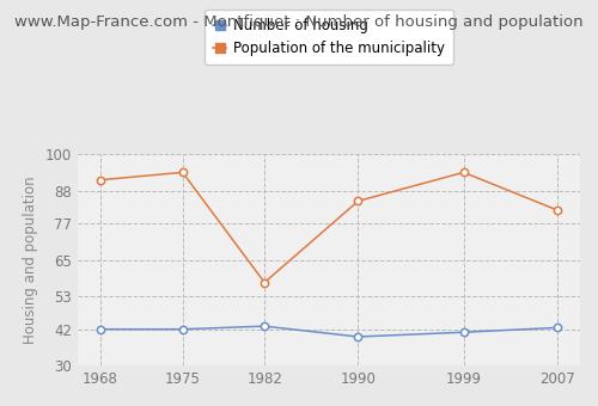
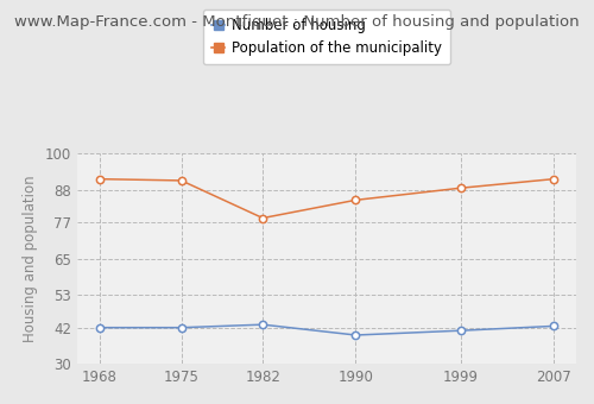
Population of the municipality/1975: 94.0 -> 91.0
Population of the municipality/1982: 57.5 -> 78.5
Population of the municipality/1999: 94.0 -> 88.5
Population of the municipality/2007: 81.5 -> 91.5
